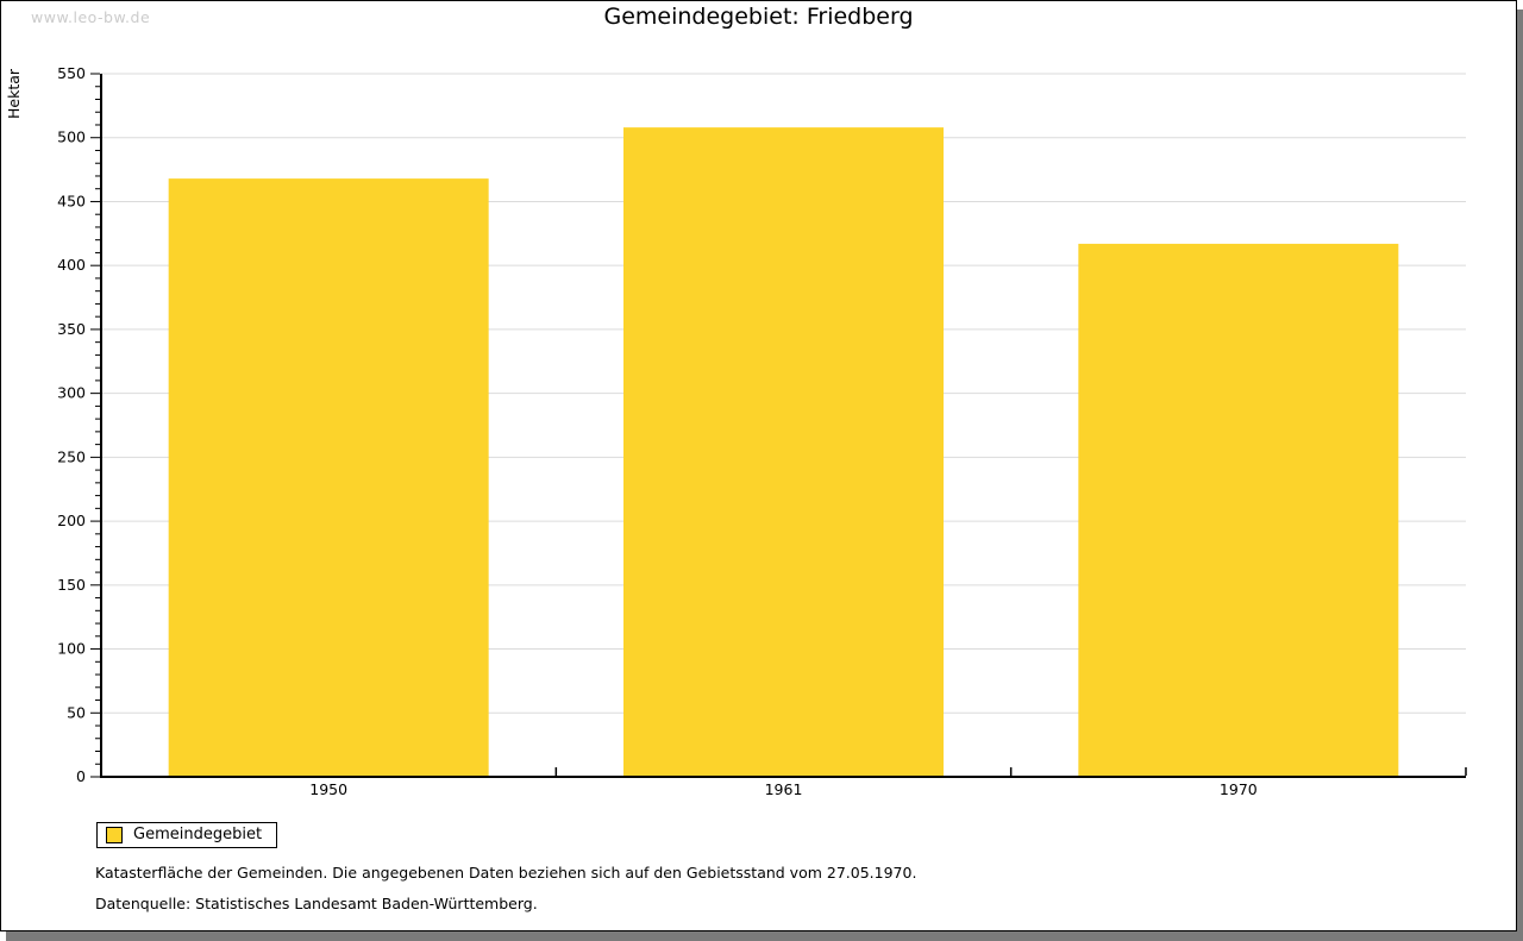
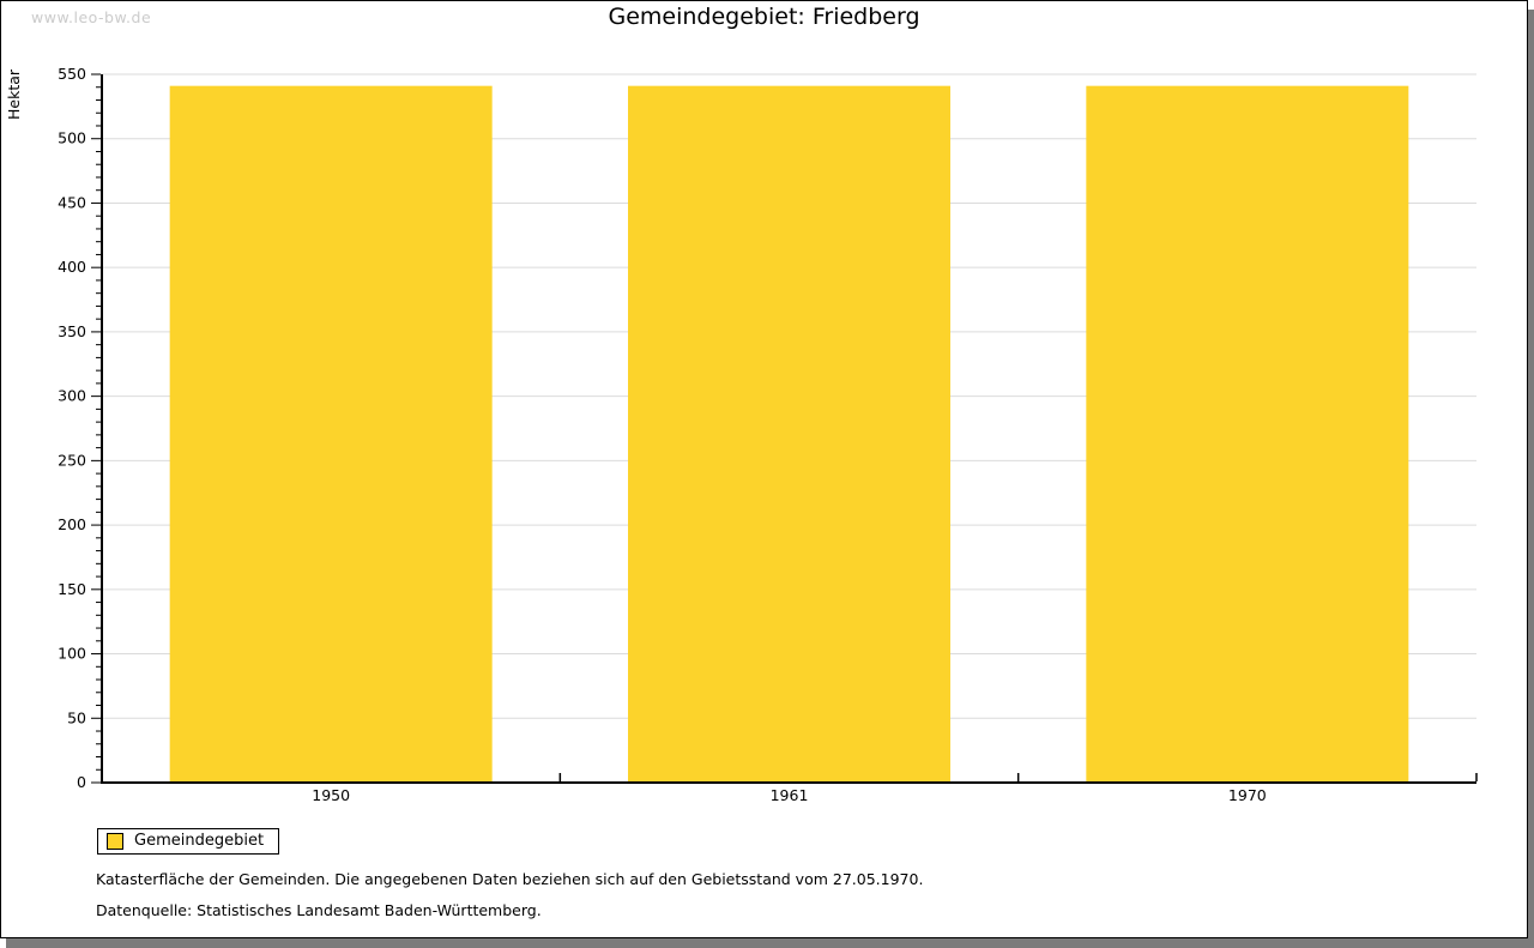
1950: 468 -> 541
1961: 508 -> 541
1970: 417 -> 541
